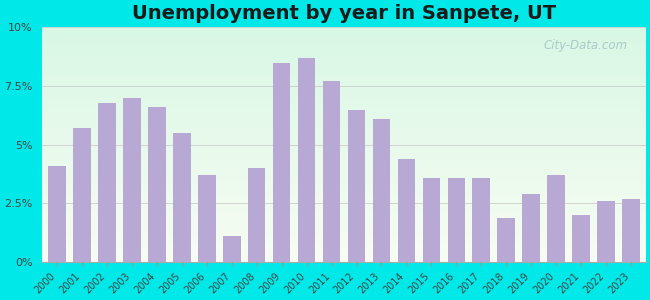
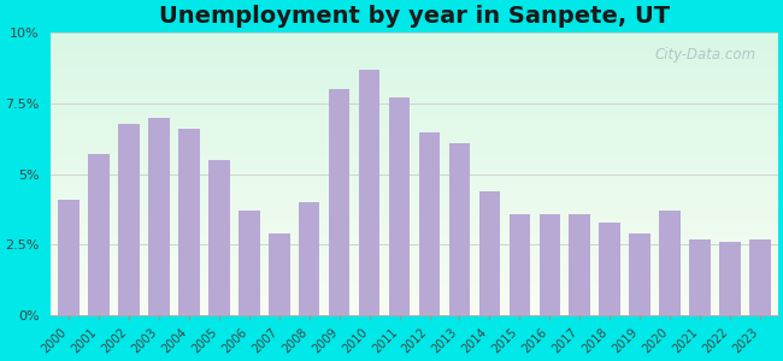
2007: 1.1% -> 2.9%
2009: 8.5% -> 8.0%
2018: 1.9% -> 3.3%
2021: 2.0% -> 2.7%
